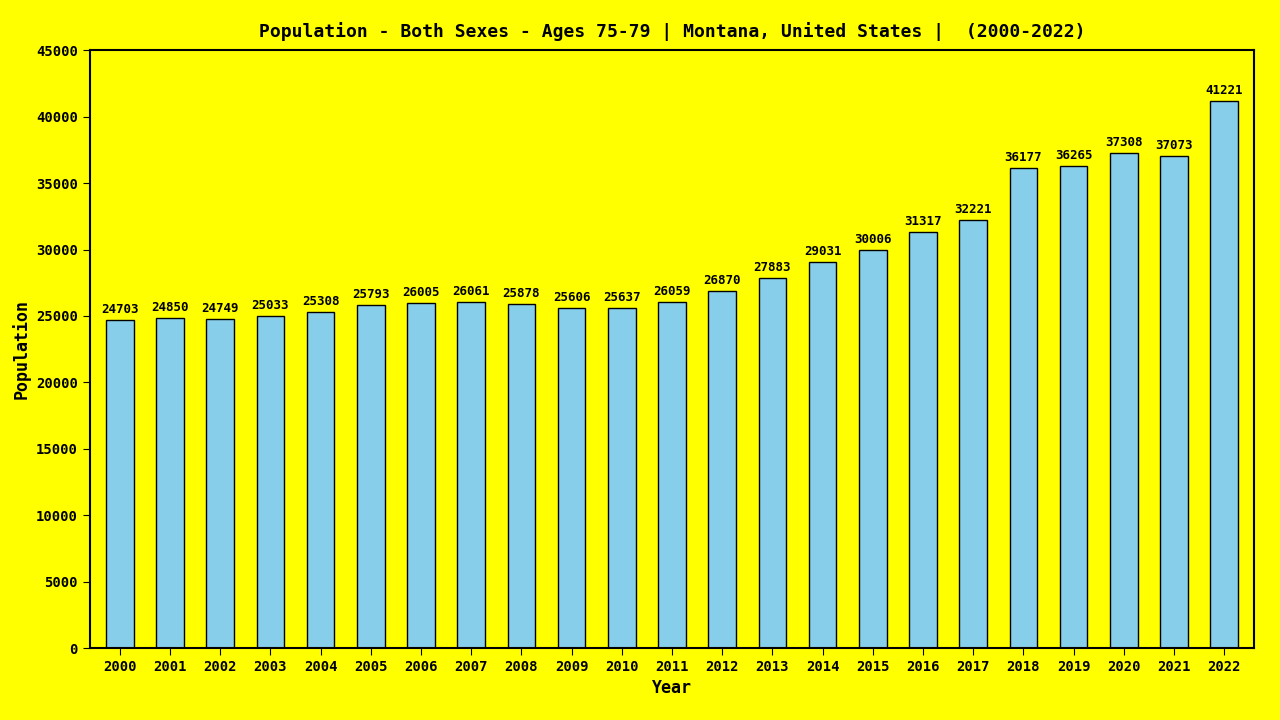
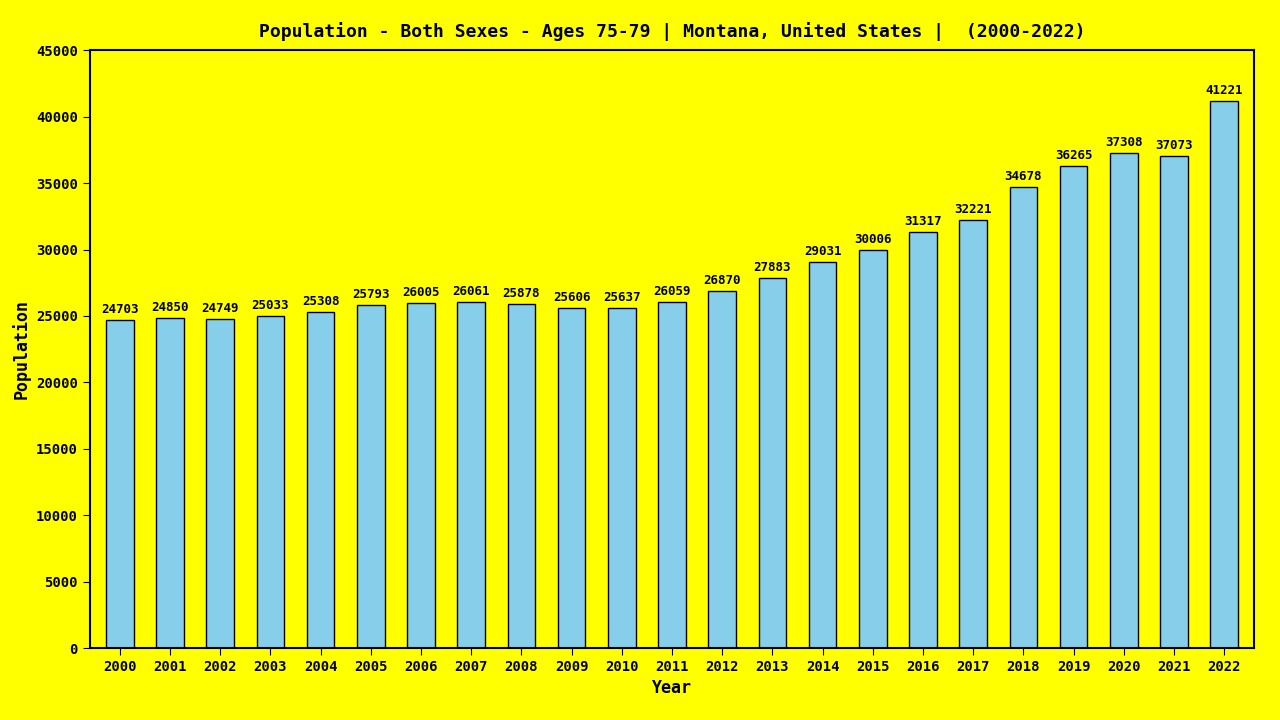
2018: 36177 -> 34678
